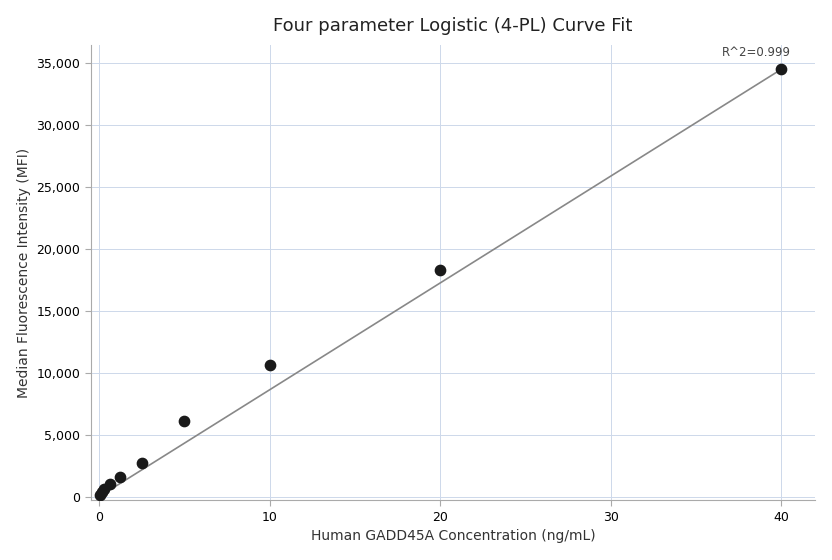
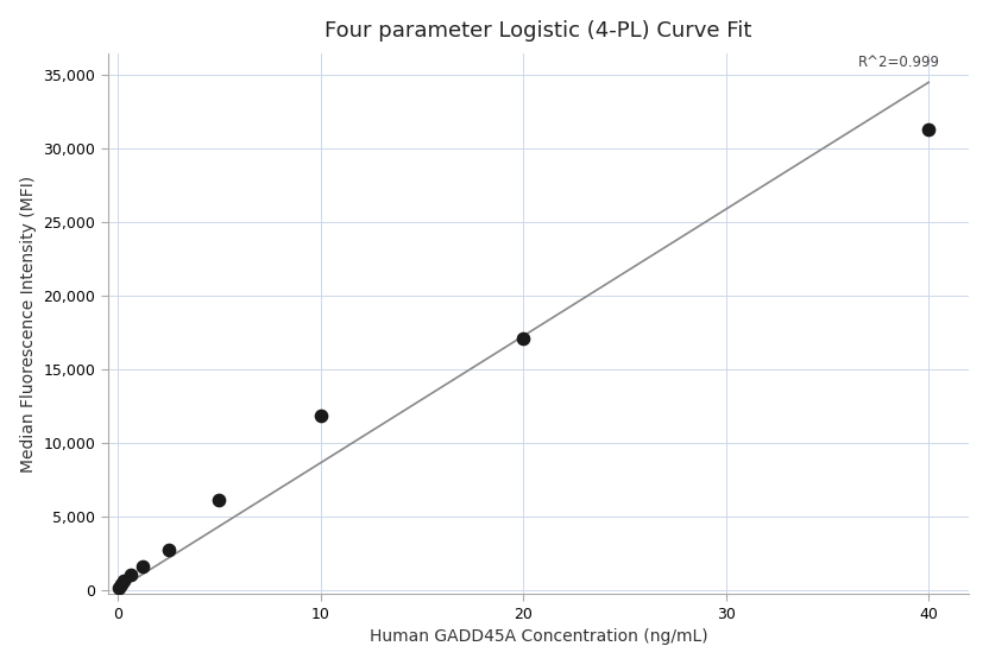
10: 10,600 -> 11,800
20: 18,300 -> 17,100
40: 34,500 -> 31,300
